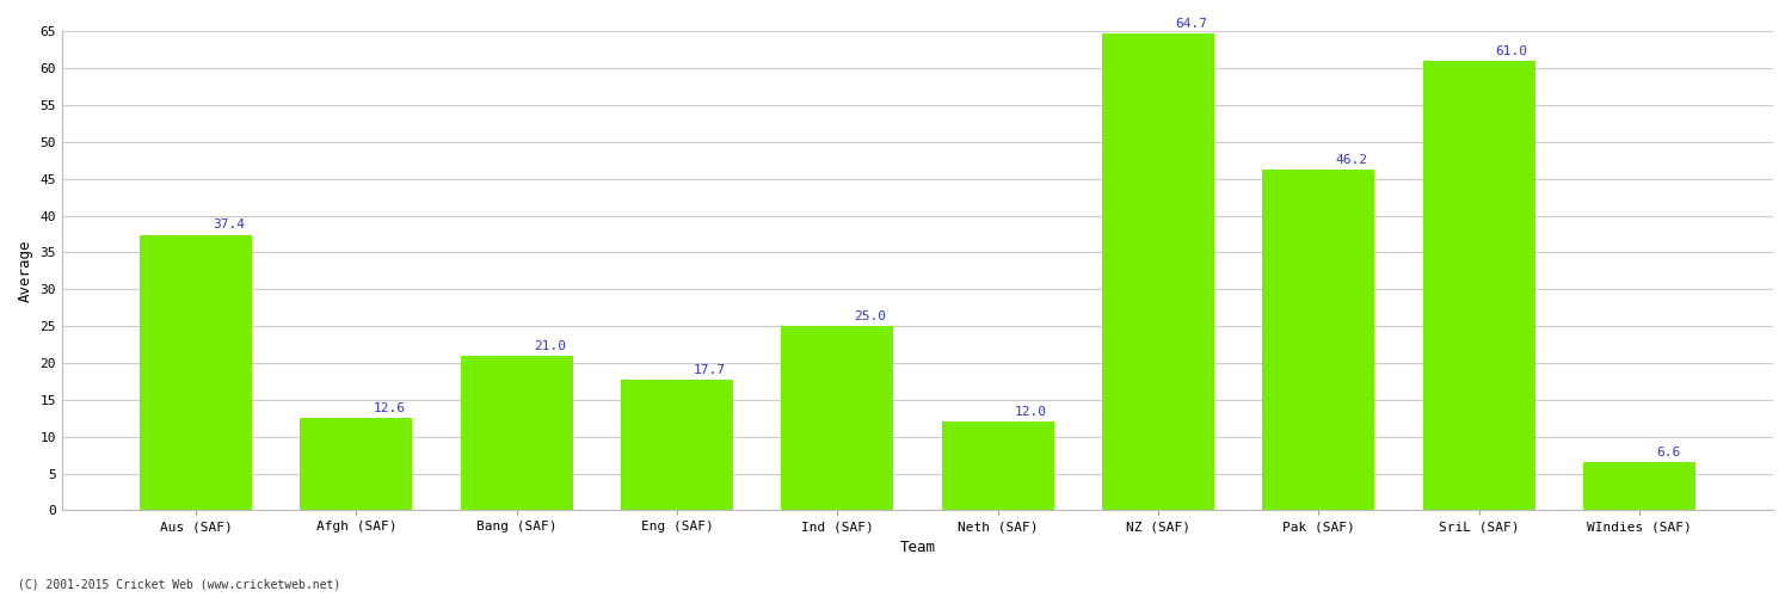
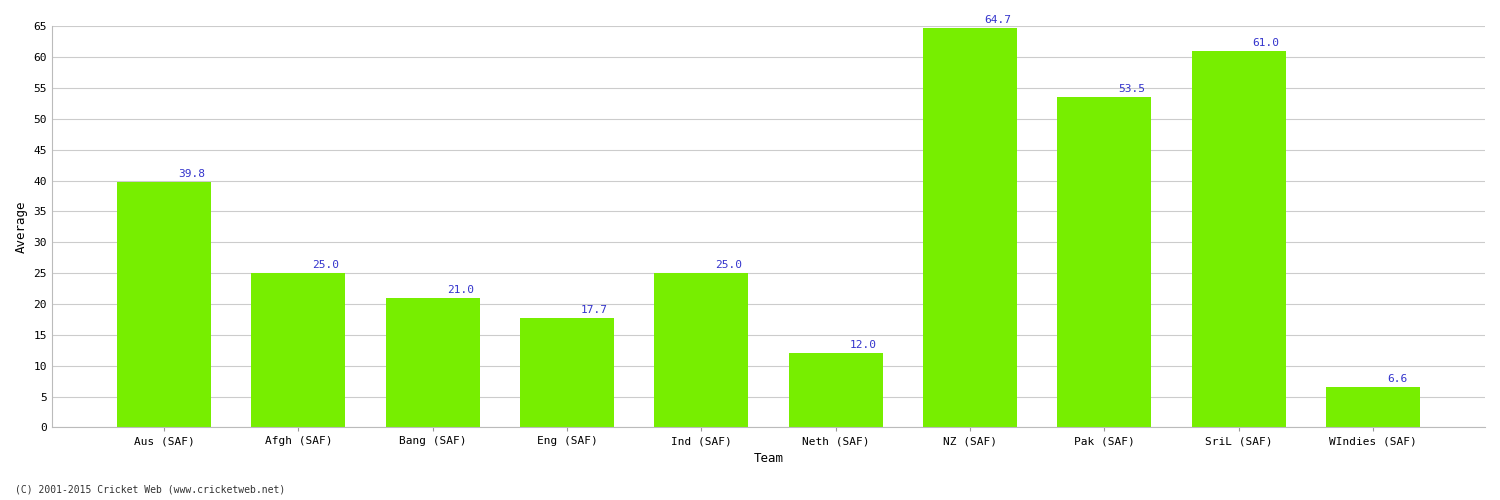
Aus (SAF): 37.4 -> 39.8
Afgh (SAF): 12.6 -> 25.0
Pak (SAF): 46.2 -> 53.5
